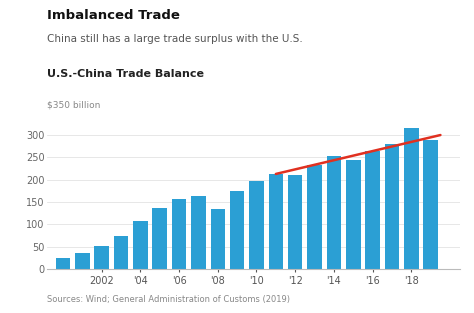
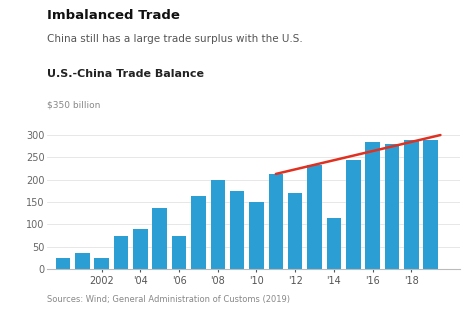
2002: 52 -> 25
'04: 108 -> 90
'06: 157 -> 75
'08: 135 -> 200
'10: 197 -> 150
'12: 210 -> 170
'14: 254 -> 115
'16: 265 -> 285
'18: 315 -> 290
